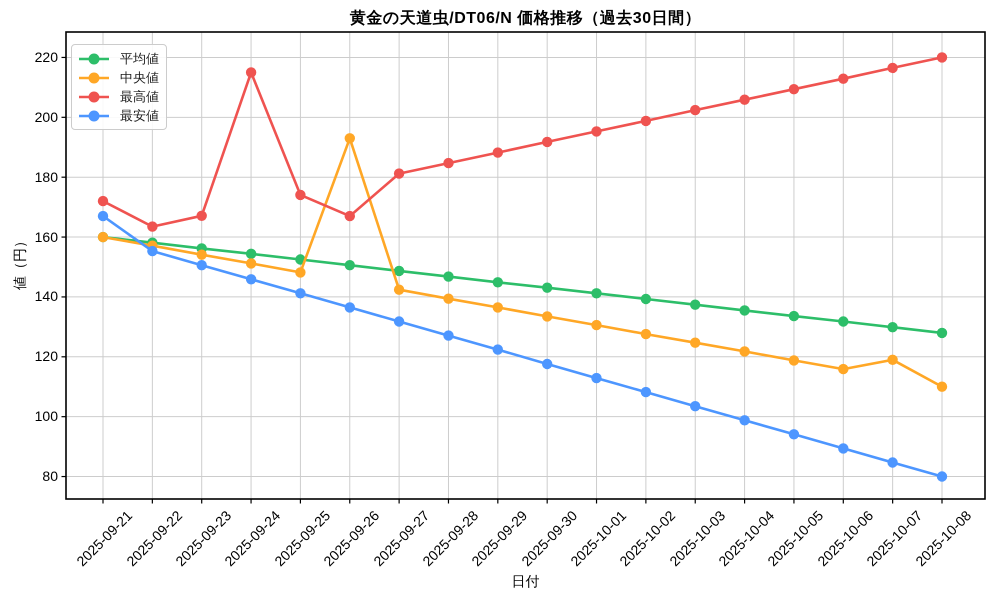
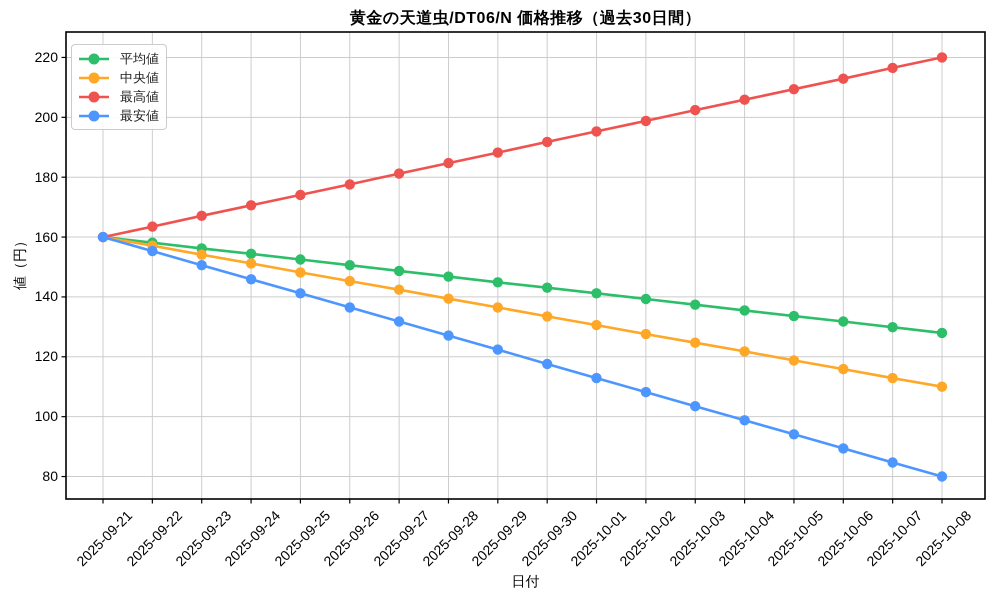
最高値/2025-09-21: 172 -> 160
最安値/2025-09-21: 167 -> 160
最高値/2025-09-24: 215 -> 171
中央値/2025-09-26: 193 -> 145
最高値/2025-09-26: 167 -> 178
中央値/2025-10-07: 119 -> 113
